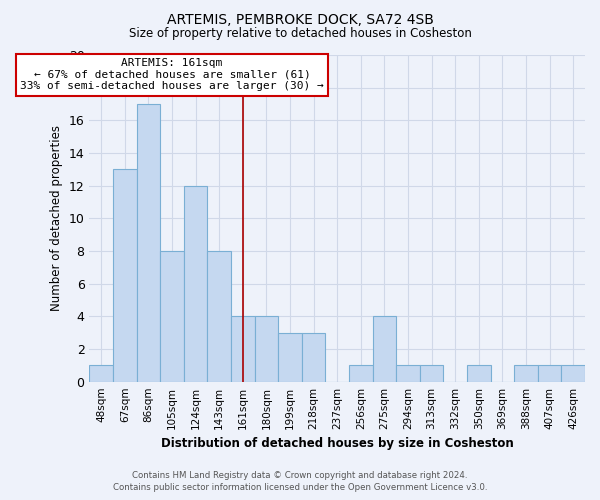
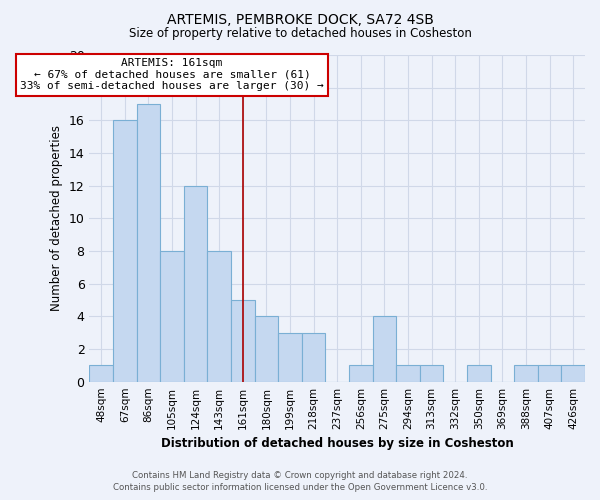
67sqm: 13 -> 16
161sqm: 4 -> 5
